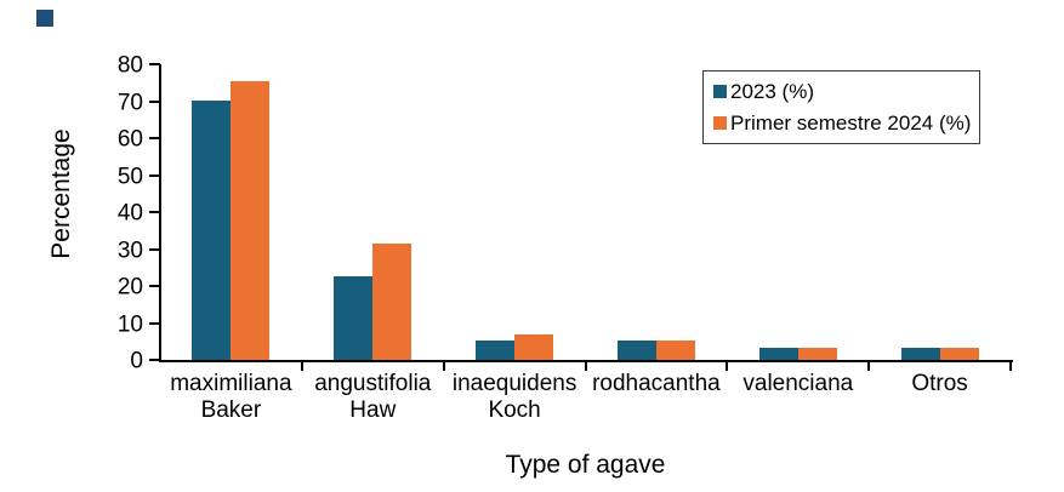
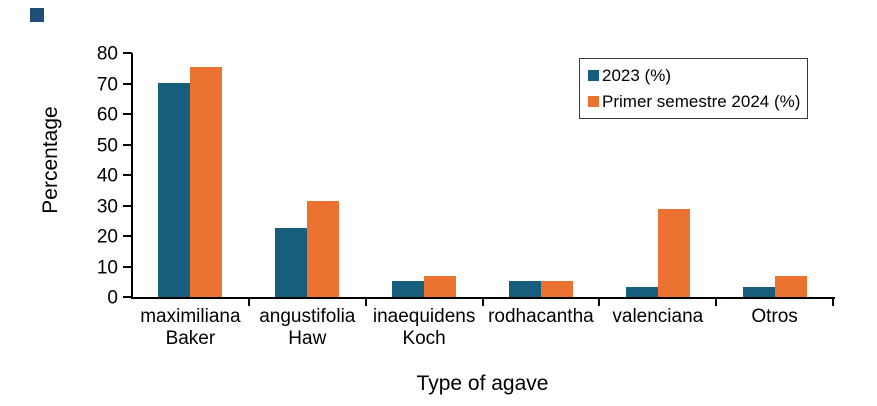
Primer semestre 2024 (%)/valenciana: 3 -> 29
Primer semestre 2024 (%)/Otros: 3 -> 7
